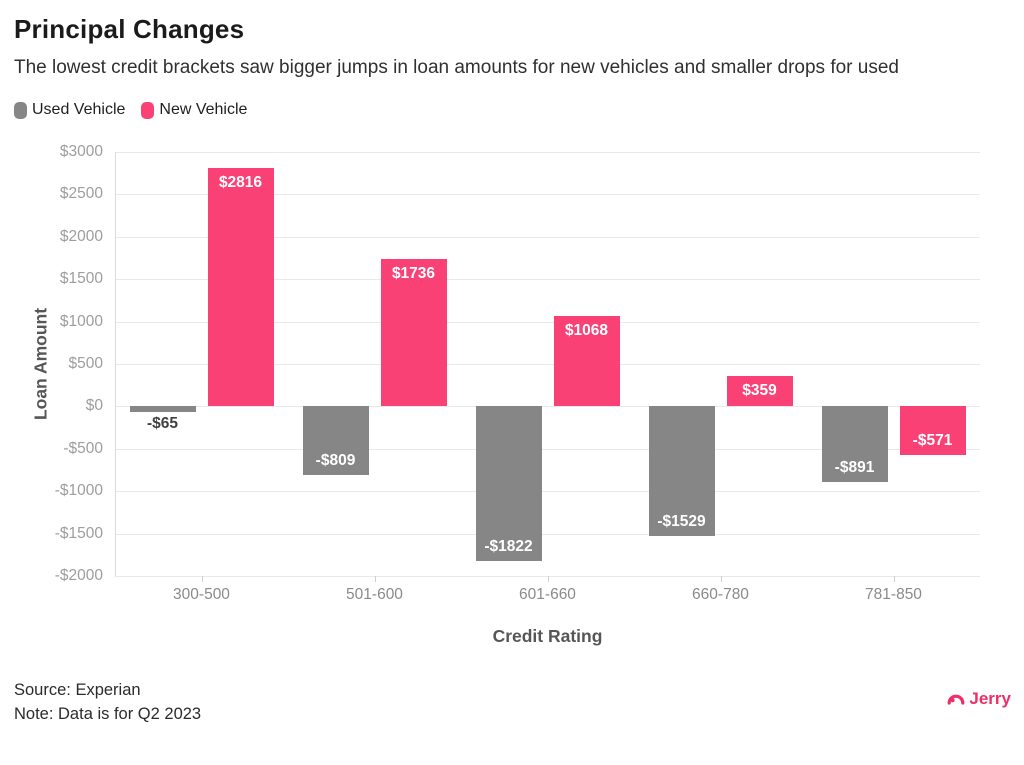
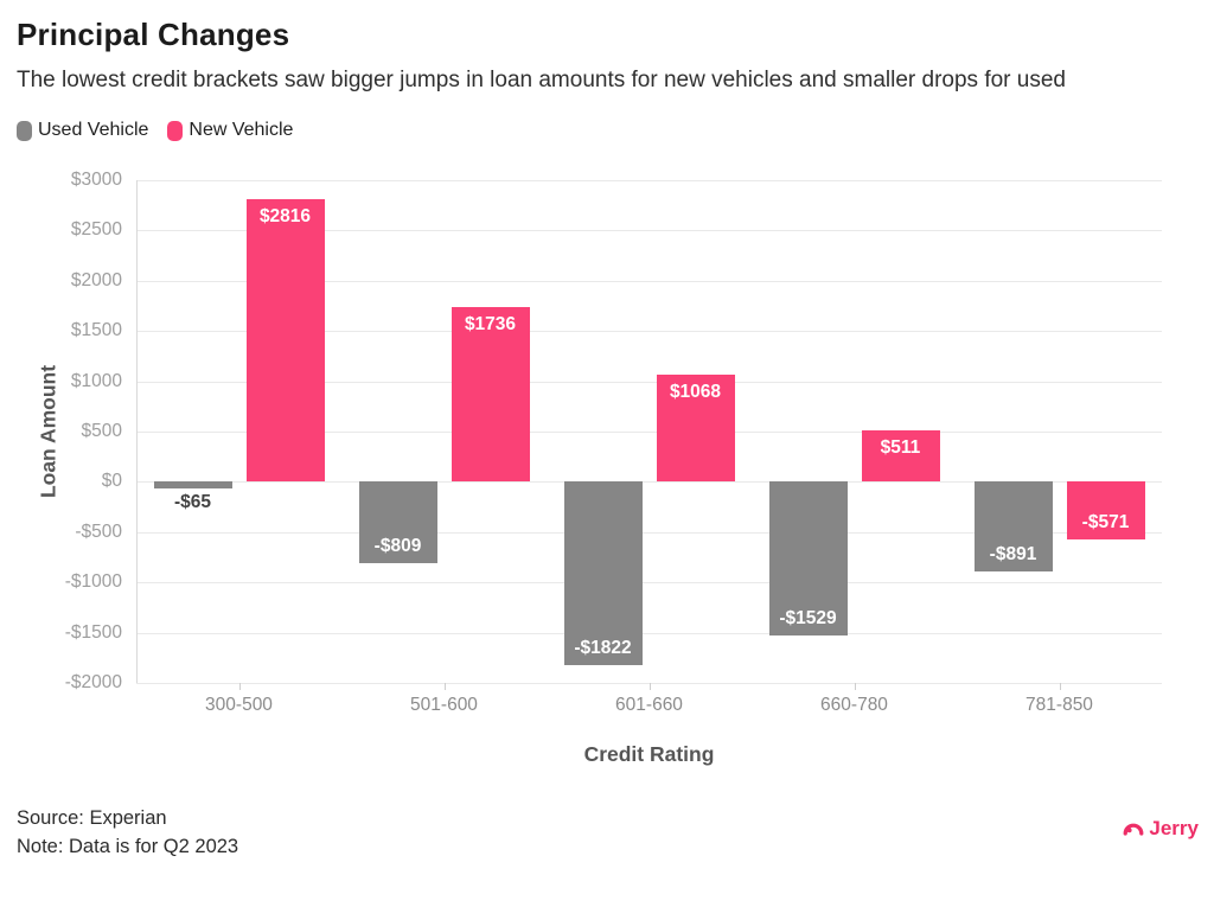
New Vehicle/660-780: $359 -> $511
